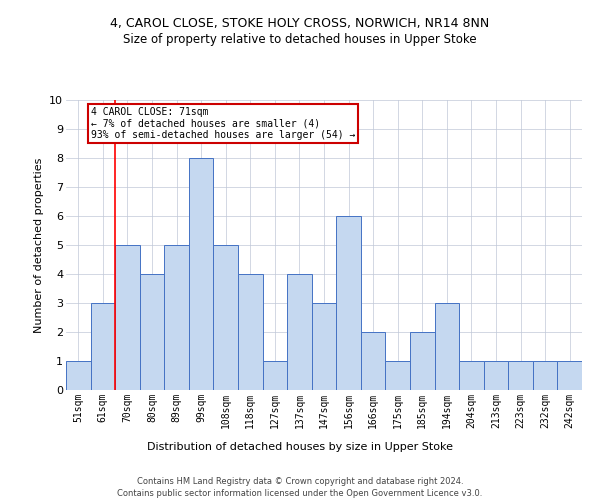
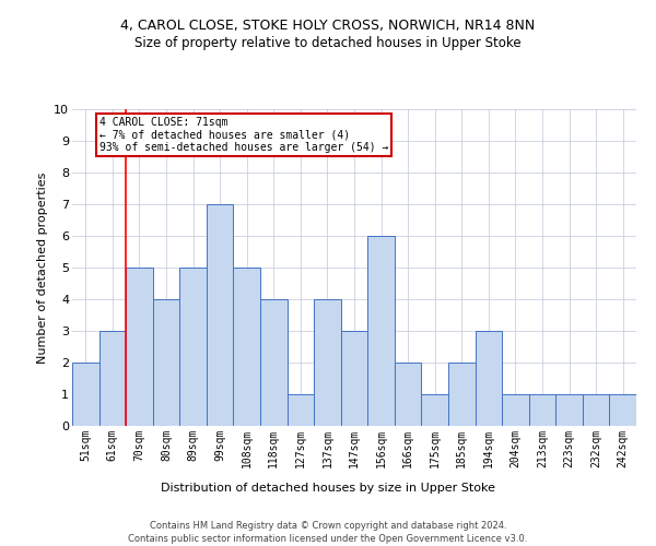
51sqm: 1 -> 2
99sqm: 8 -> 7
